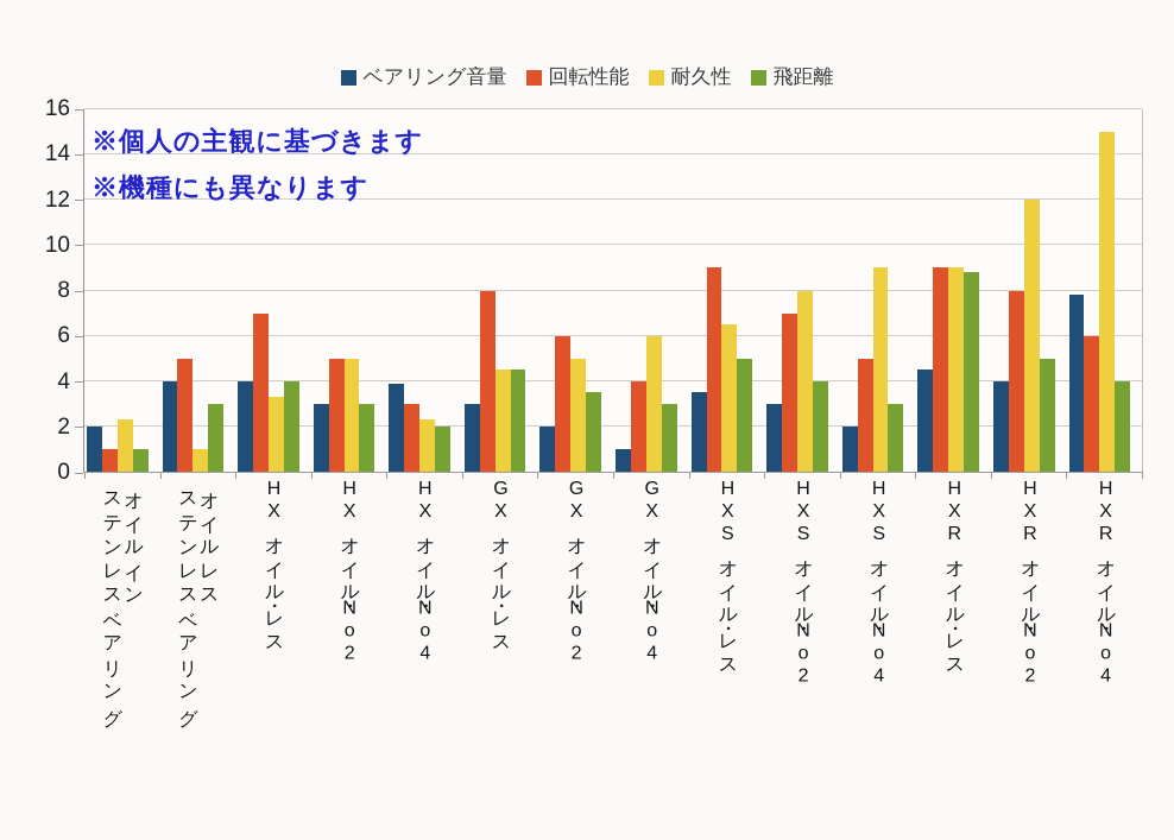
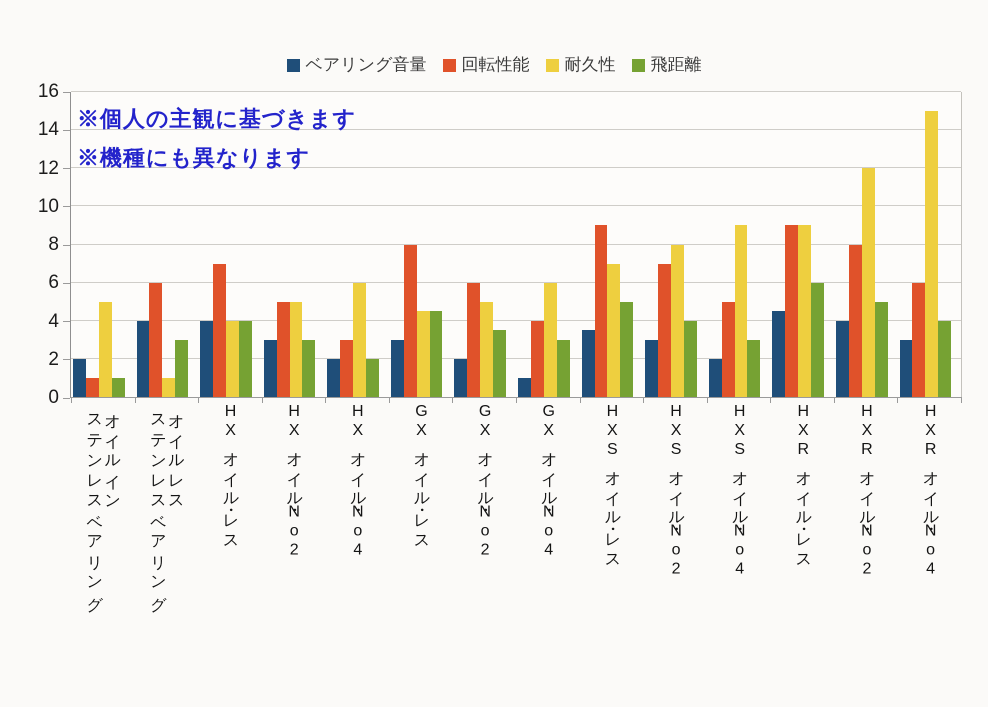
耐久性/オイルイン ステンレスベアリング: 2.3 -> 5.0
回転性能/オイルレス ステンレスベアリング: 5 -> 6
耐久性/HXオイル・レス: 3.3 -> 4.0
ベアリング音量/HXオイル・No4: 3.9 -> 2.0
耐久性/HXオイル・No4: 2.3 -> 6.0
耐久性/HXSオイル・レス: 6.5 -> 7.0
飛距離/HXRオイル・レス: 8.8 -> 6.0
ベアリング音量/HXRオイル・No4: 7.8 -> 3.0
